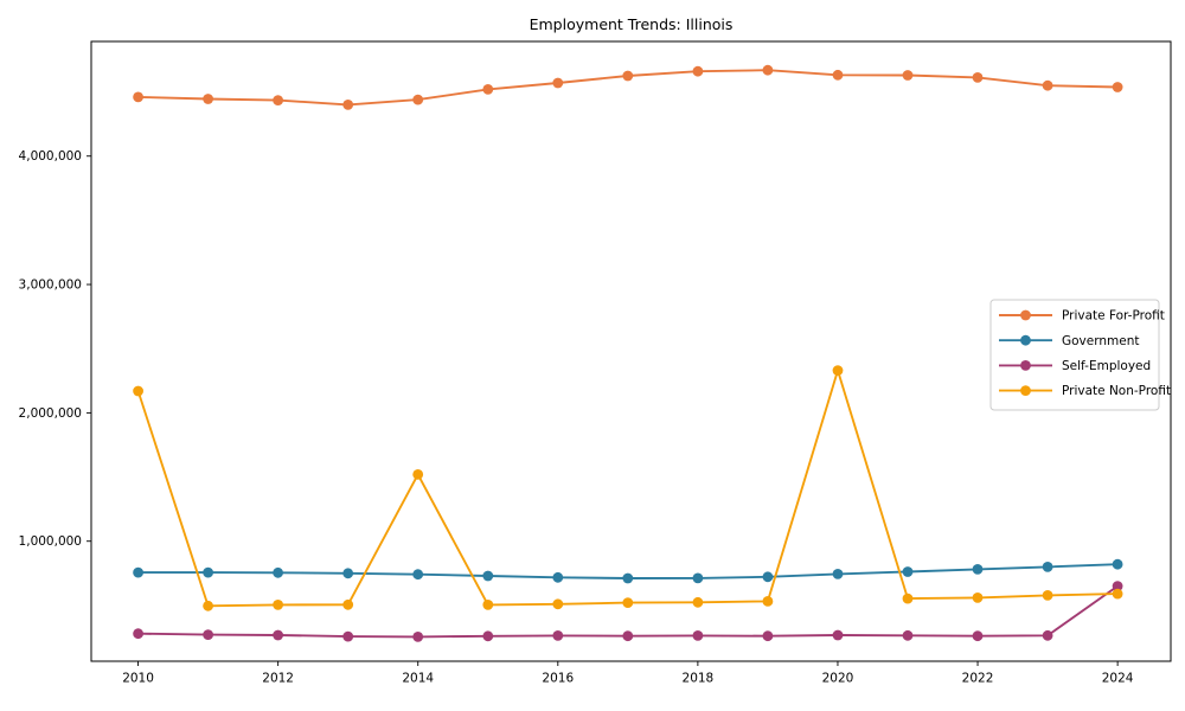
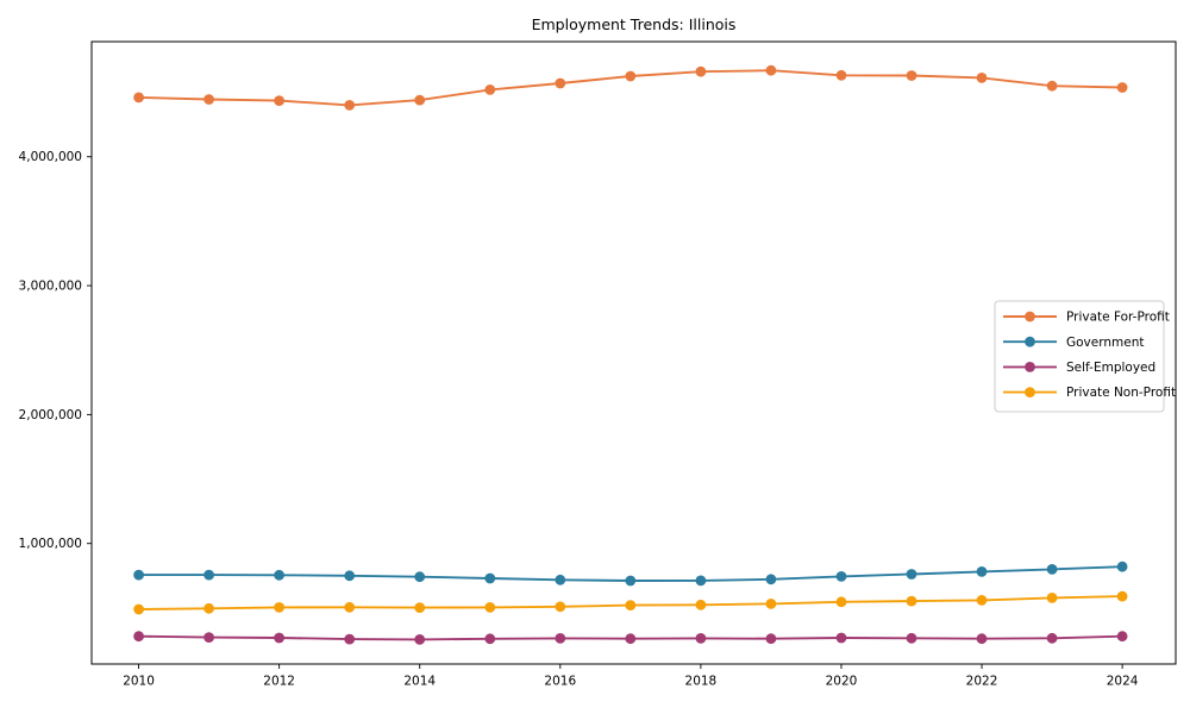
Private Non-Profit/2010: 2170000 -> 490000
Private Non-Profit/2014: 1520000 -> 500000
Private Non-Profit/2020: 2330000 -> 550000
Self-Employed/2024: 650000 -> 280000
